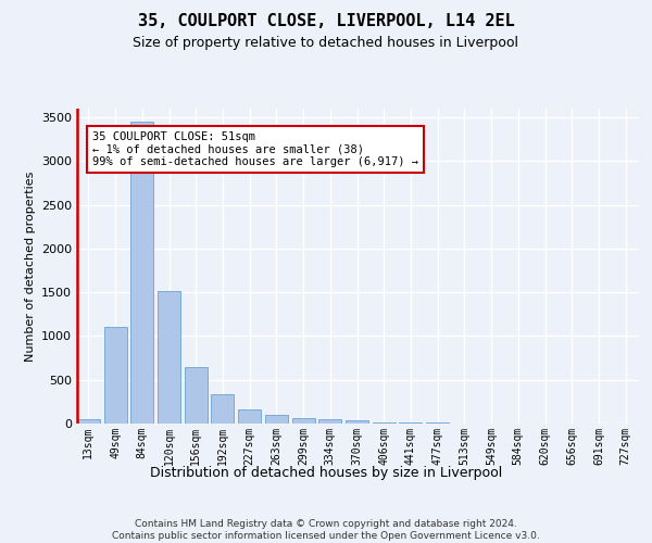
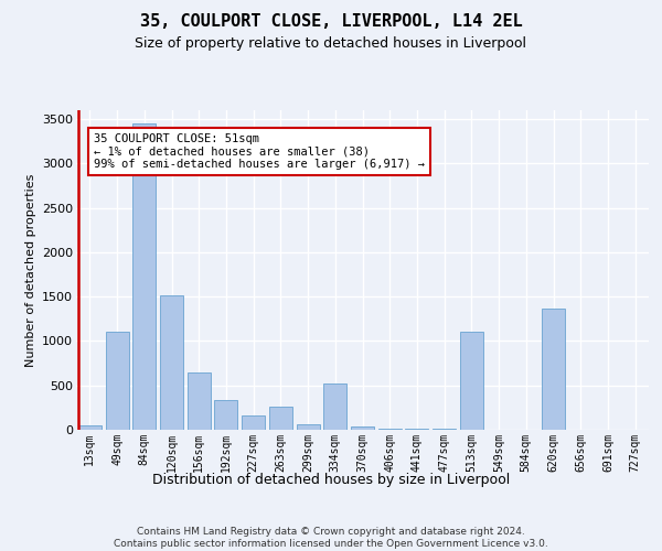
263sqm: 100 -> 260
334sqm: 60 -> 520
513sqm: 0 -> 1100
620sqm: 0 -> 1360
